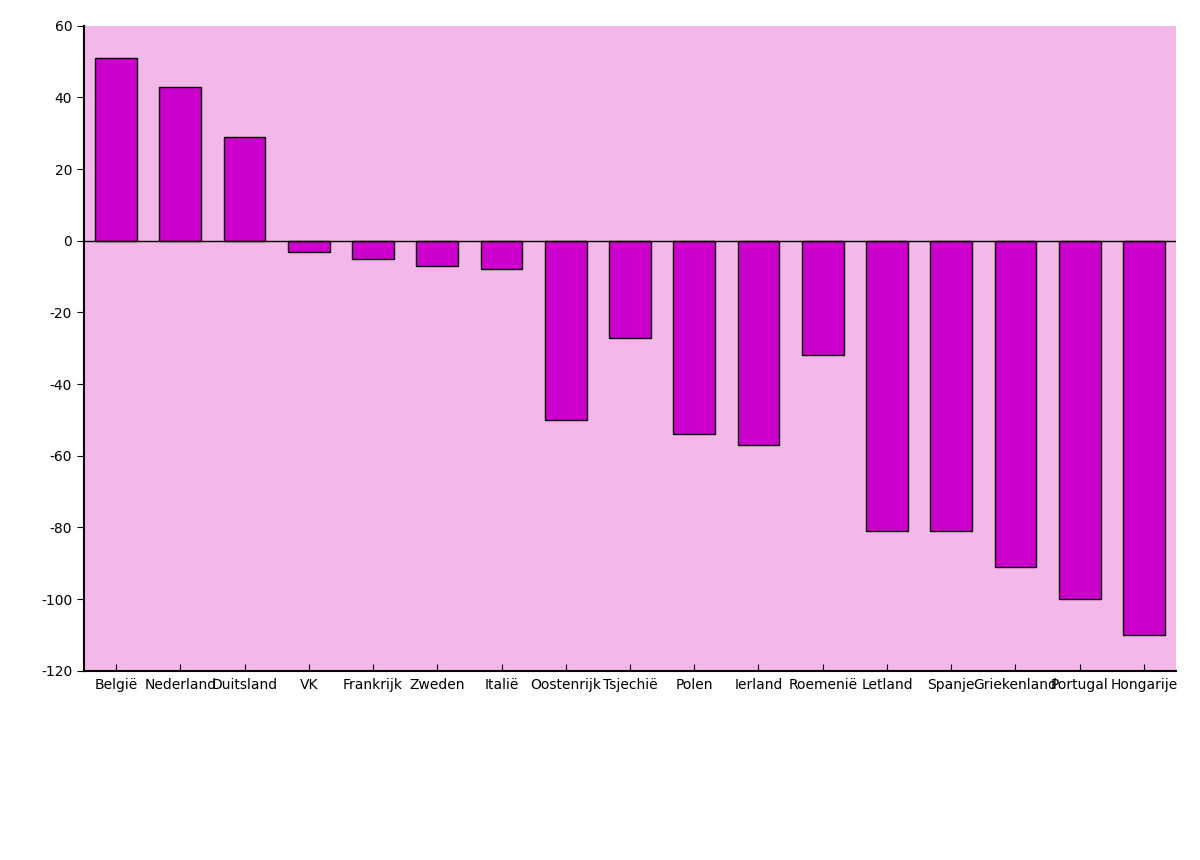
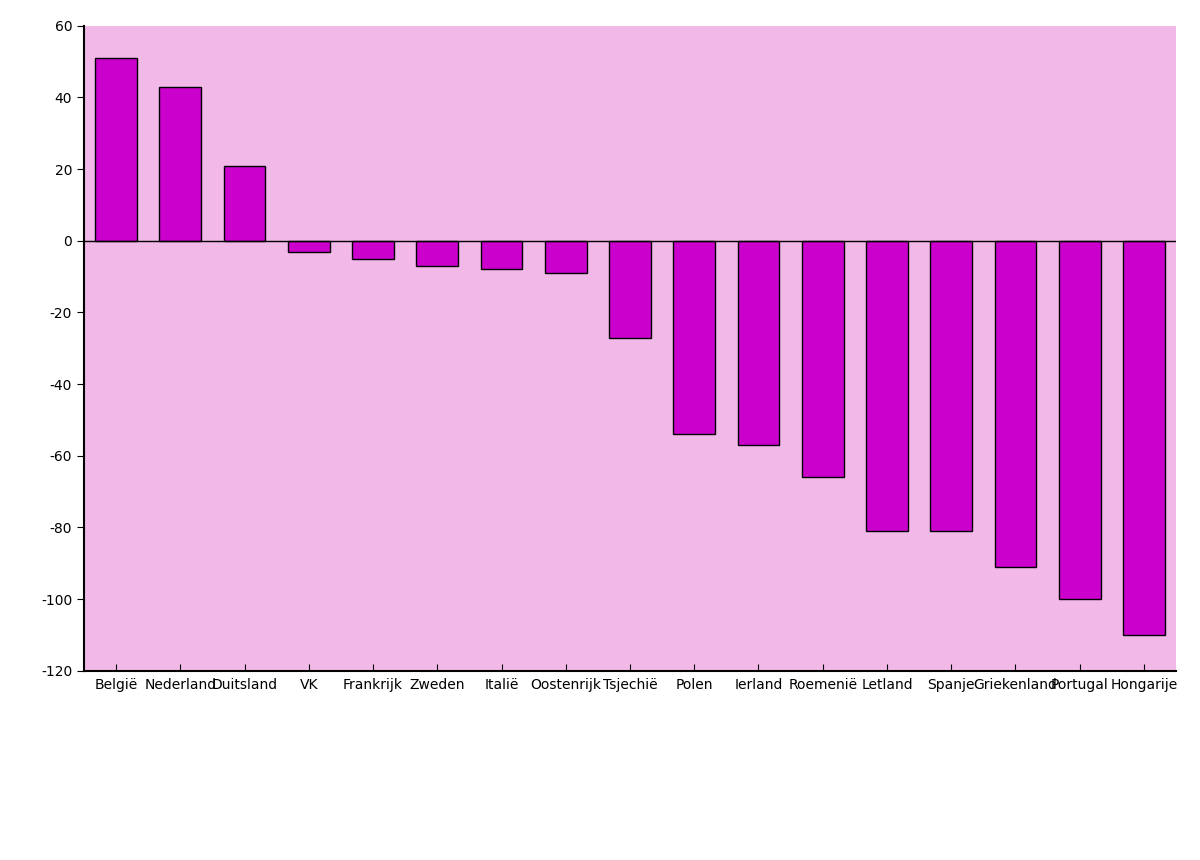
Duitsland: 29 -> 21
Oostenrijk: -50 -> -9
Roemenië: -32 -> -66
